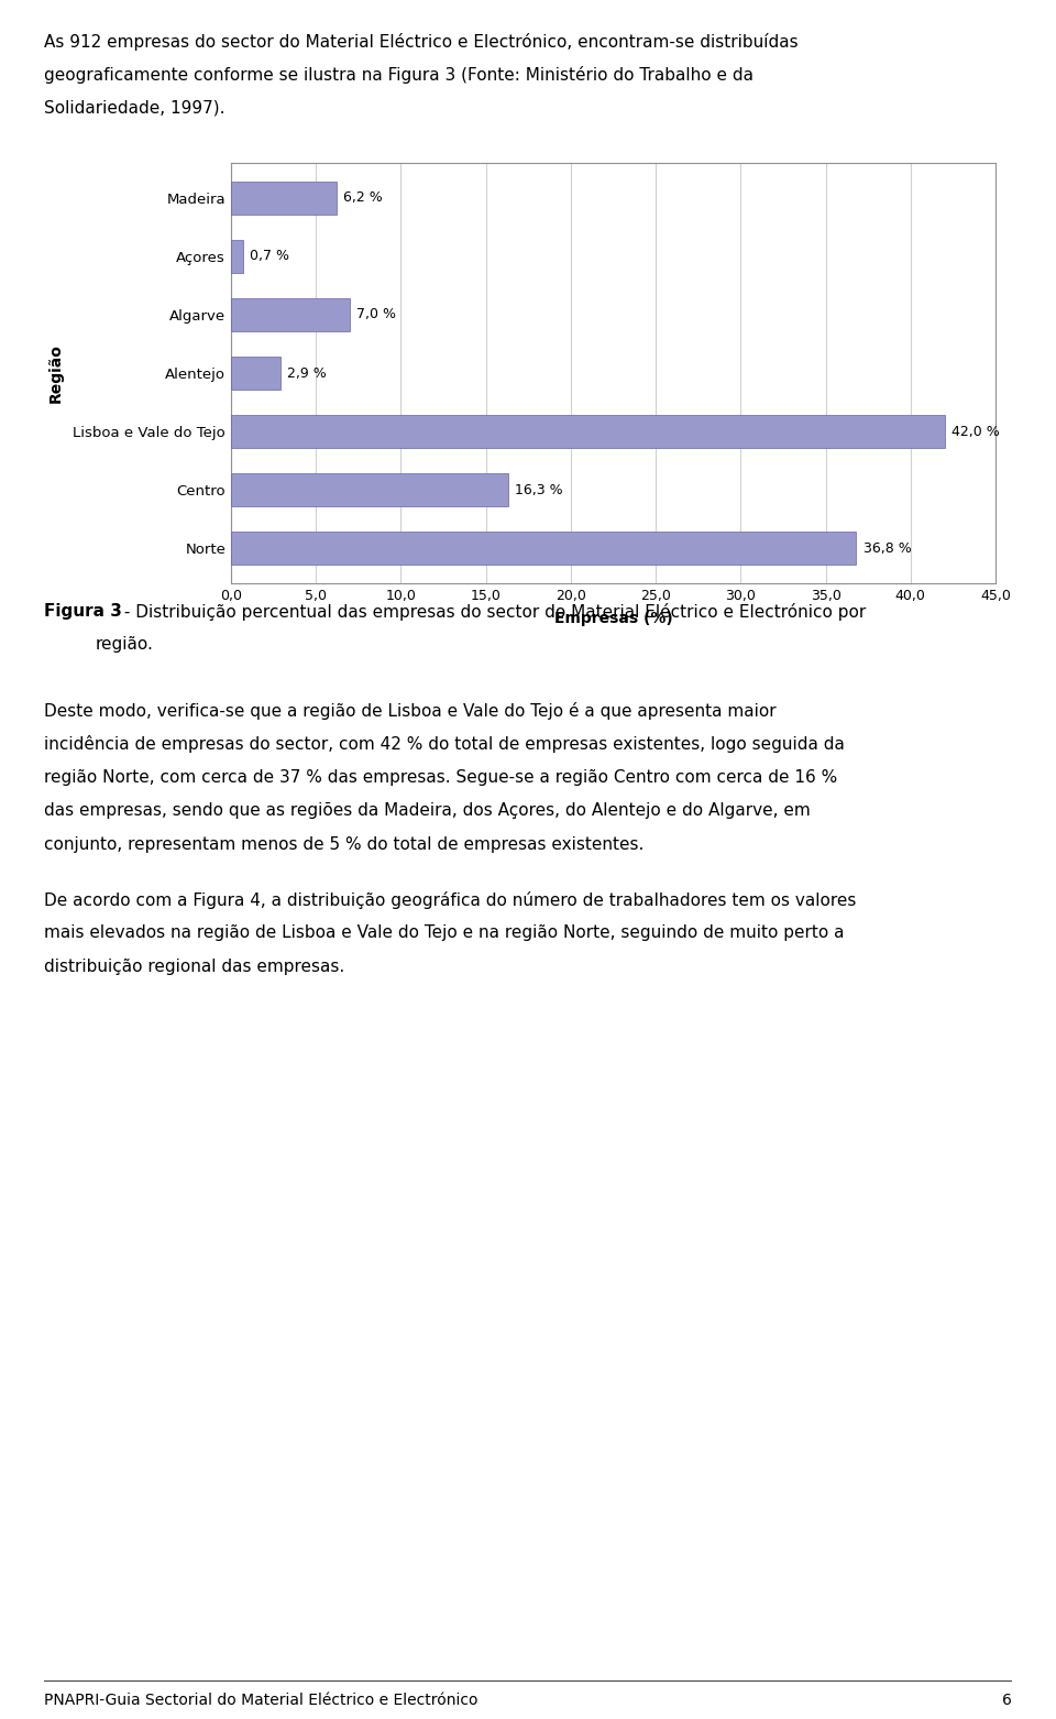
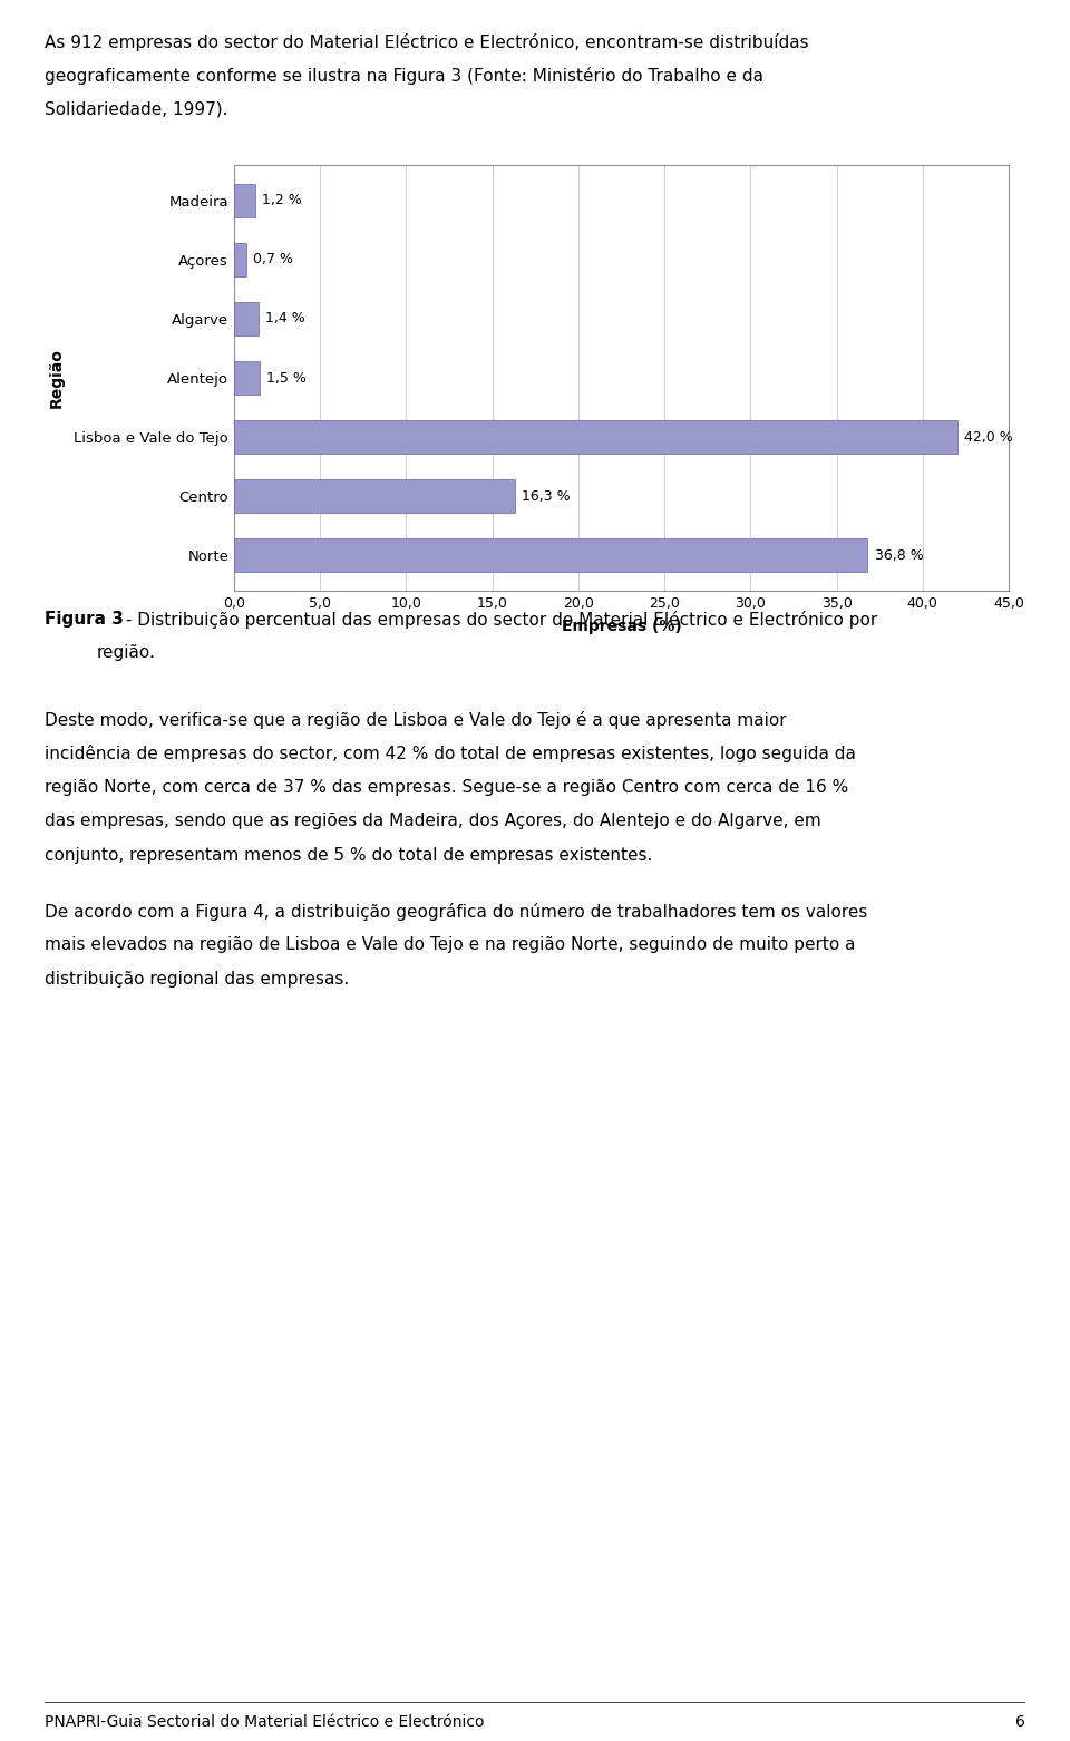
Madeira: 6,2 -> 1,2
Algarve: 7,0 -> 1,4
Alentejo: 2,9 -> 1,5
